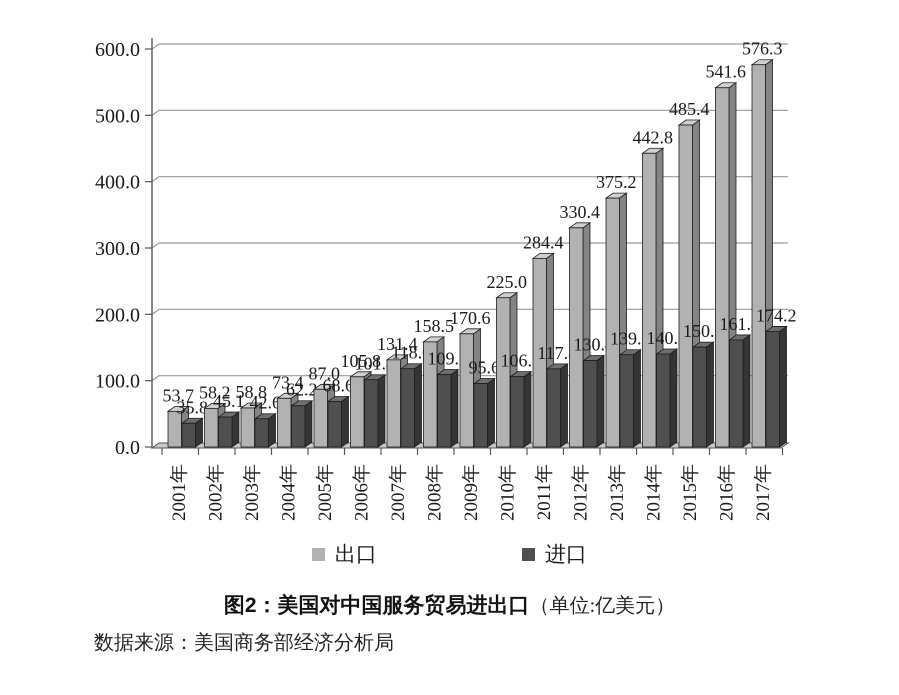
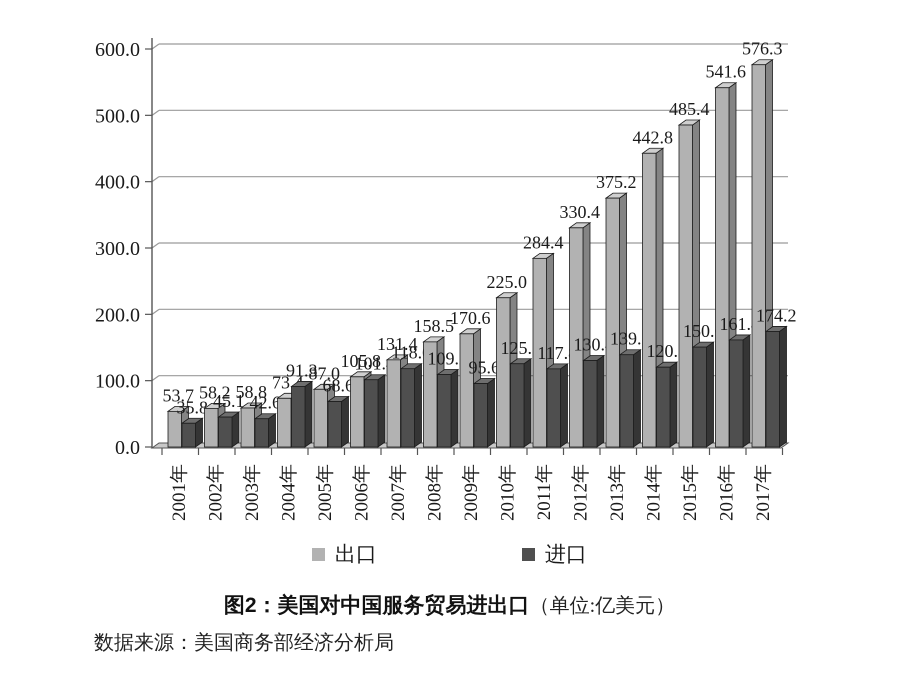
进口/2004年: 62.2 -> 91.3
进口/2010年: 106.1 -> 125.5
进口/2014年: 140.2 -> 120.3
